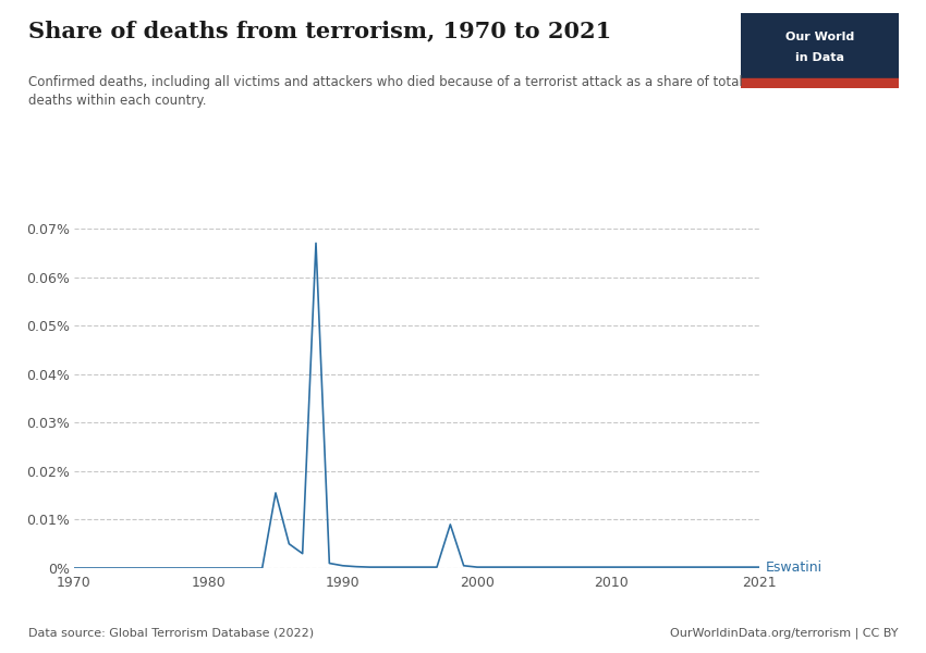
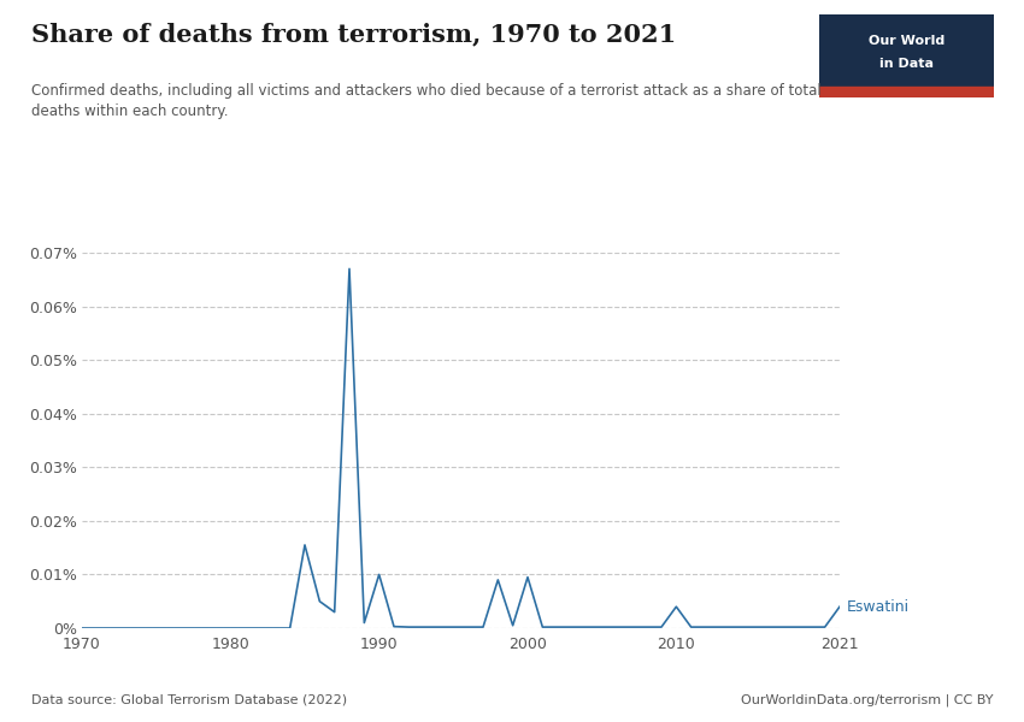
1990: 0.0005% -> 0.0100%
2000: 0.0002% -> 0.0095%
2010: 0.0002% -> 0.0040%
2021: 0.0002% -> 0.0040%
